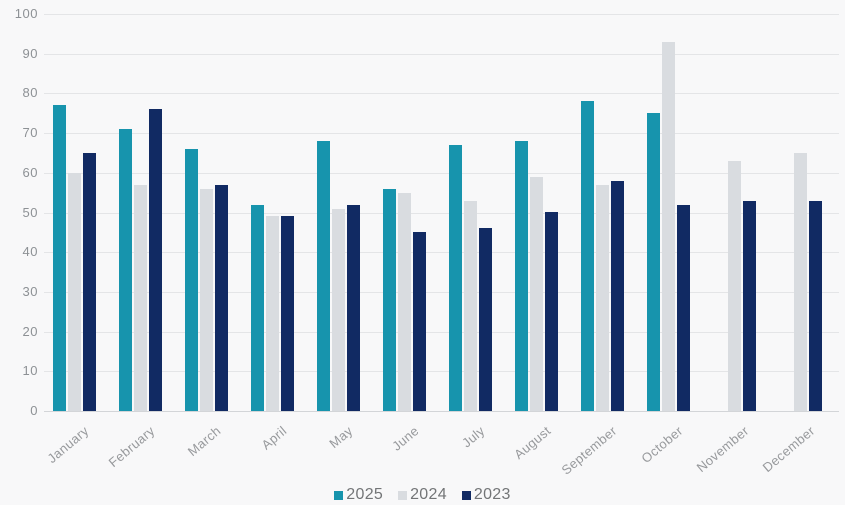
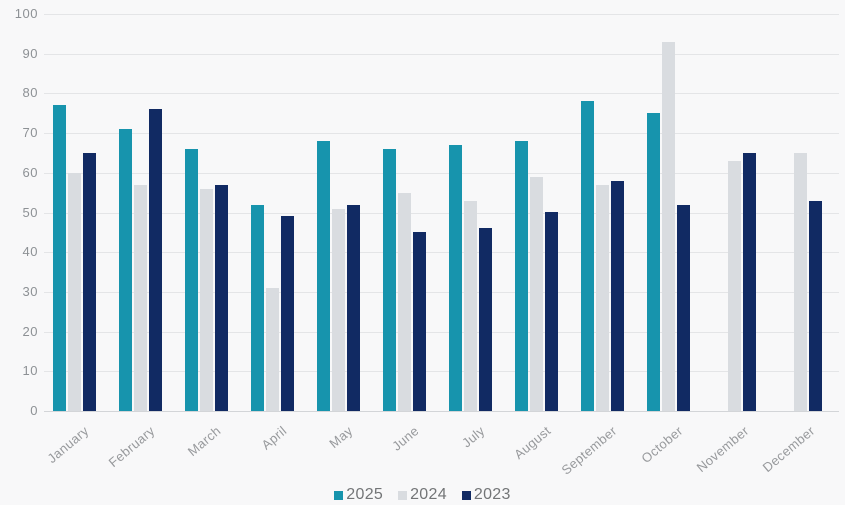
2024/April: 49 -> 31
2025/June: 56 -> 66
2023/November: 53 -> 65
